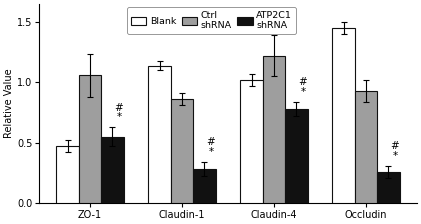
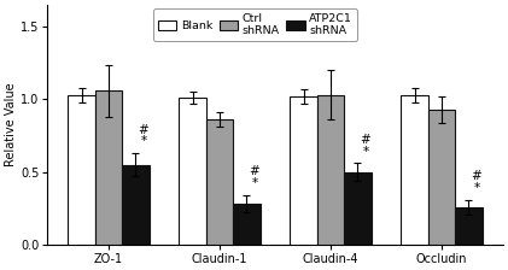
Blank/ZO-1: 0.47 -> 1.03
Blank/Claudin-1: 1.14 -> 1.01
Ctrl shRNA/Claudin-4: 1.22 -> 1.03
ATP2C1 shRNA/Claudin-4: 0.78 -> 0.50
Blank/Occludin: 1.45 -> 1.03
